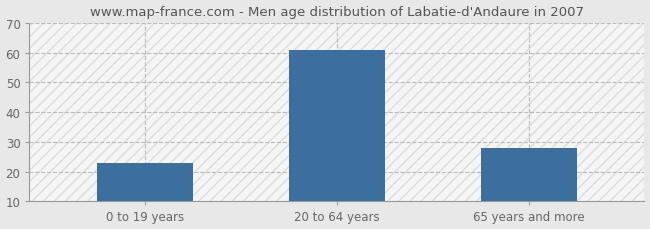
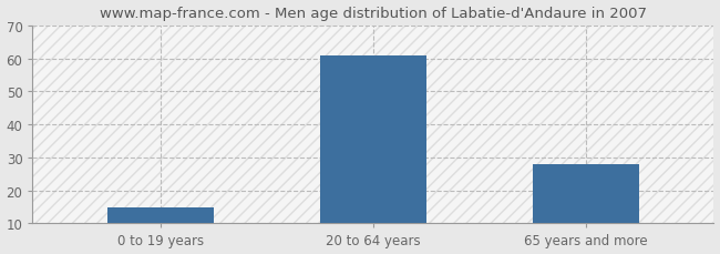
0 to 19 years: 23 -> 15
